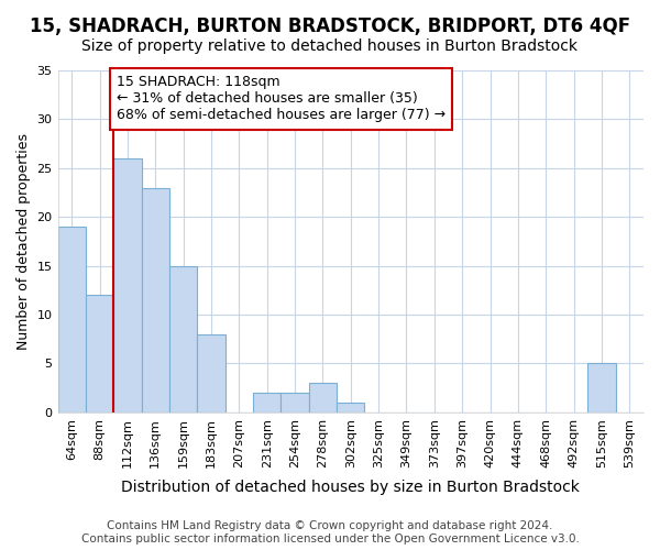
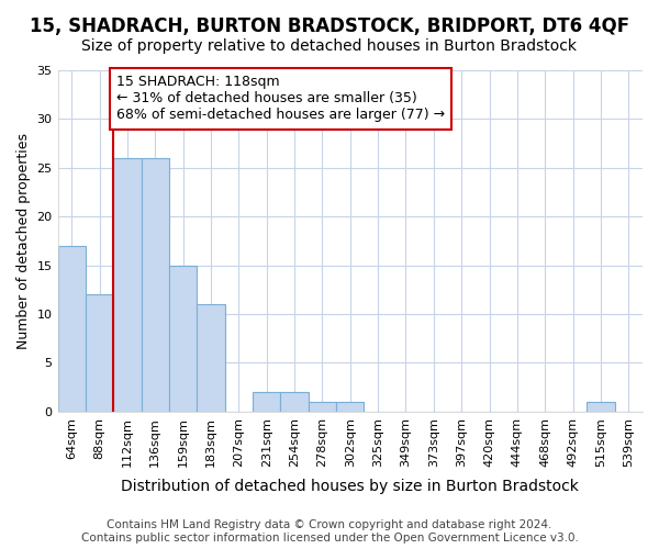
64sqm: 19 -> 17
136sqm: 23 -> 26
183sqm: 8 -> 11
278sqm: 3 -> 1
515sqm: 5 -> 1
